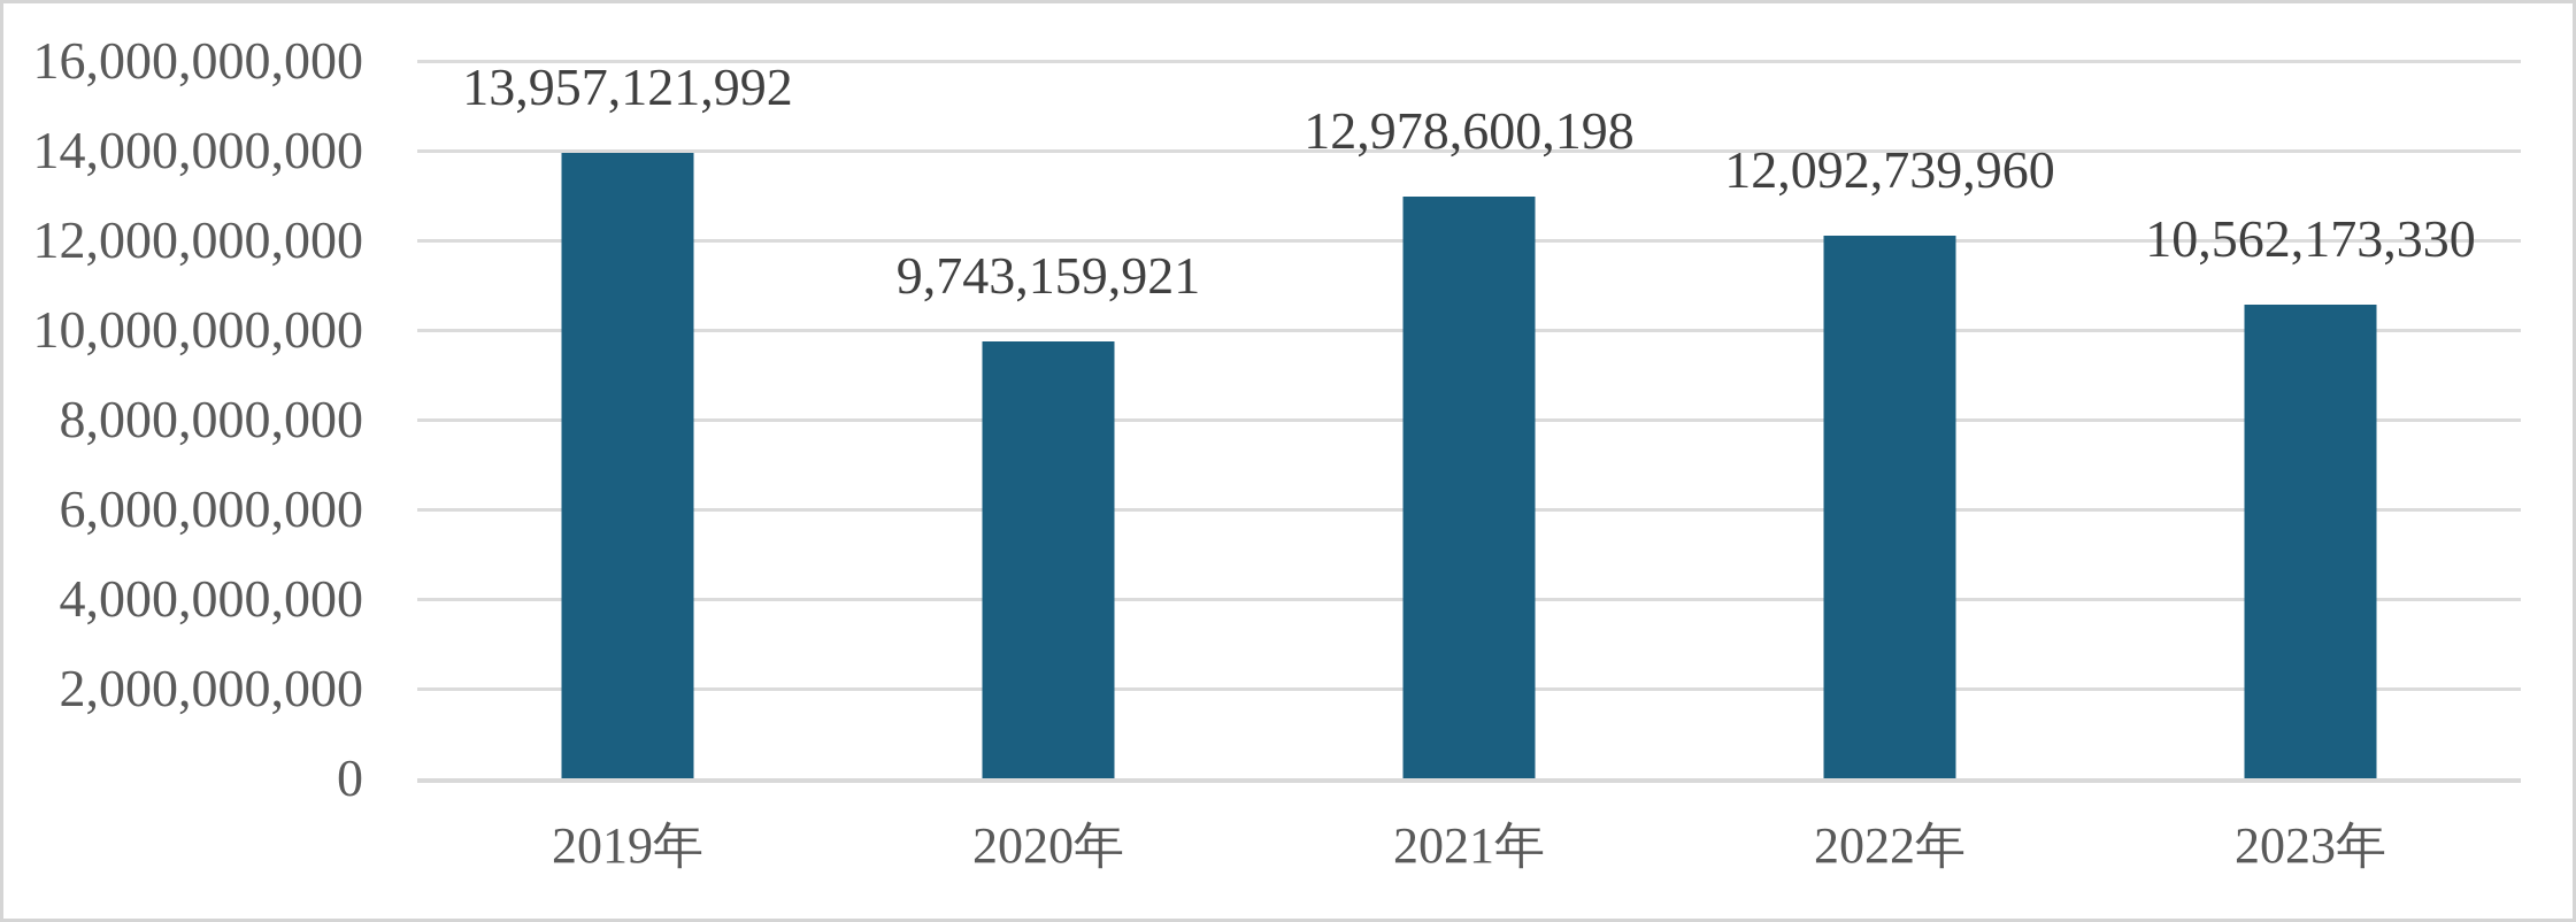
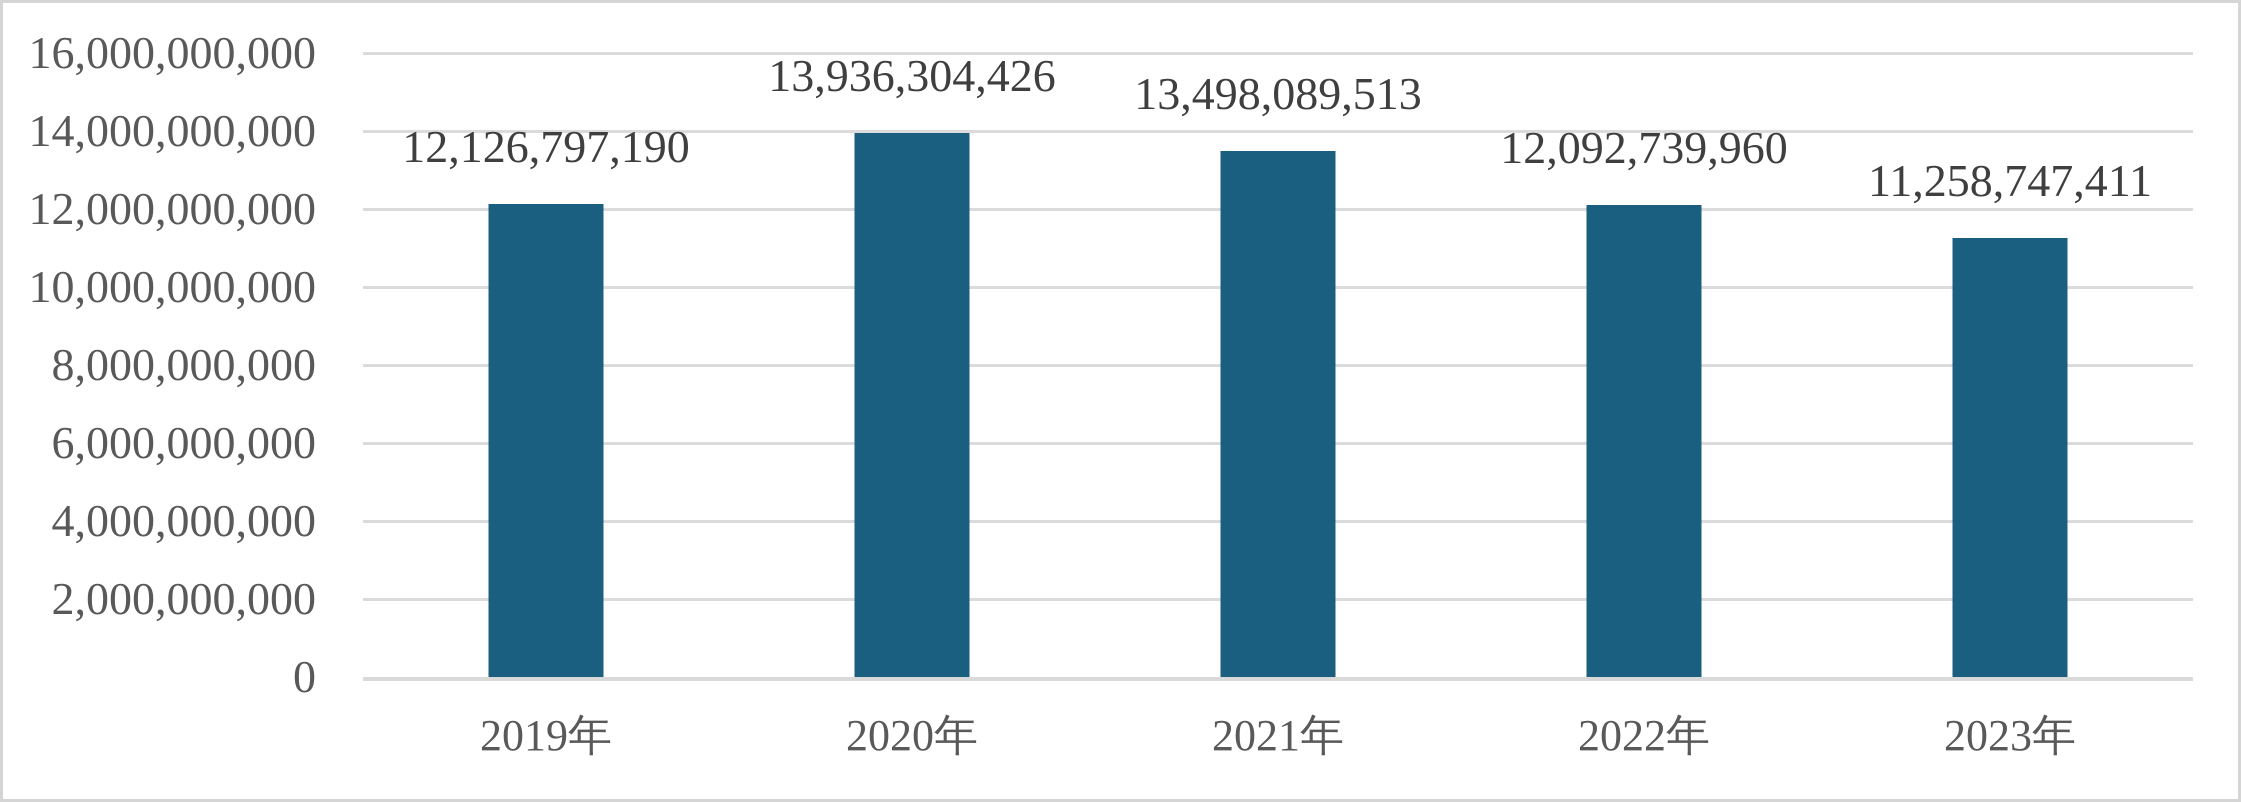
2019年: 13,957,121,992 -> 12,126,797,190
2020年: 9,743,159,921 -> 13,936,304,426
2021年: 12,978,600,198 -> 13,498,089,513
2023年: 10,562,173,330 -> 11,258,747,411
